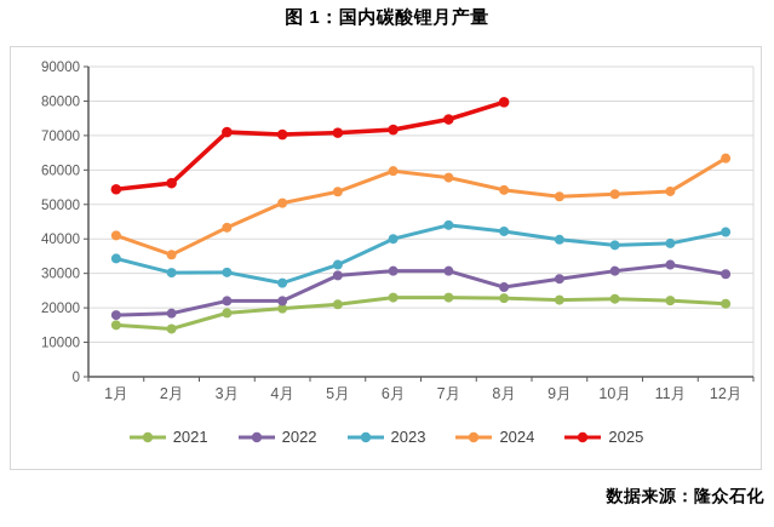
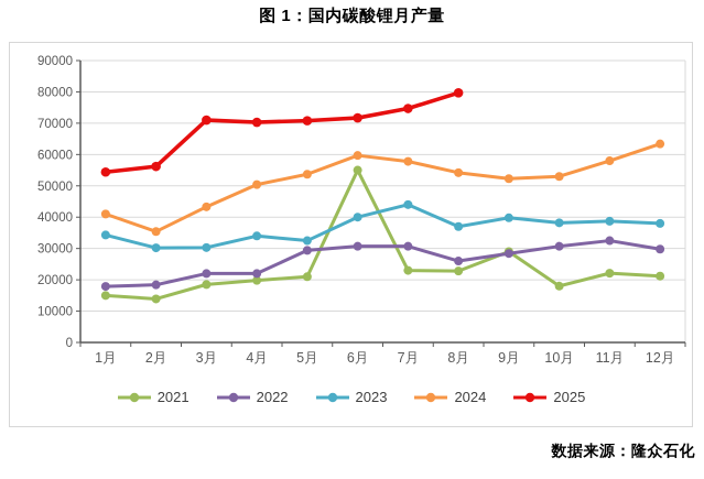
2023/4月: 27000 -> 34000
2021/6月: 23000 -> 55000
2023/8月: 42000 -> 37000
2021/9月: 22000 -> 29000
2021/10月: 23000 -> 18000
2024/11月: 54000 -> 58000
2023/12月: 42000 -> 38000
